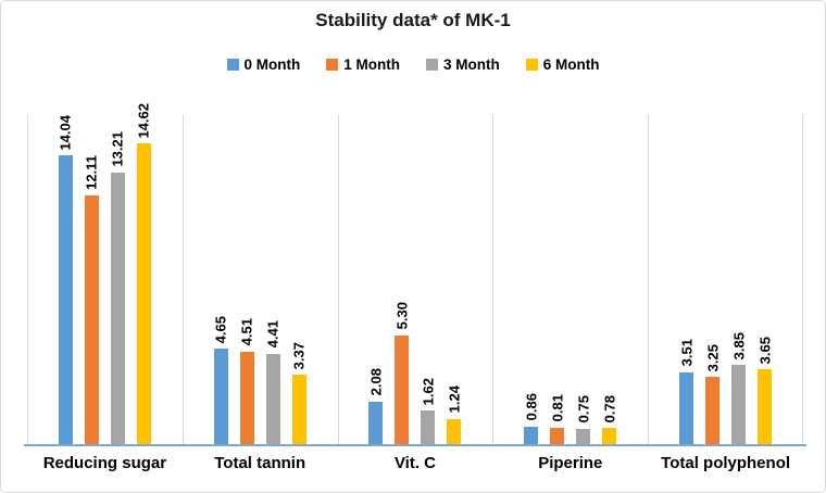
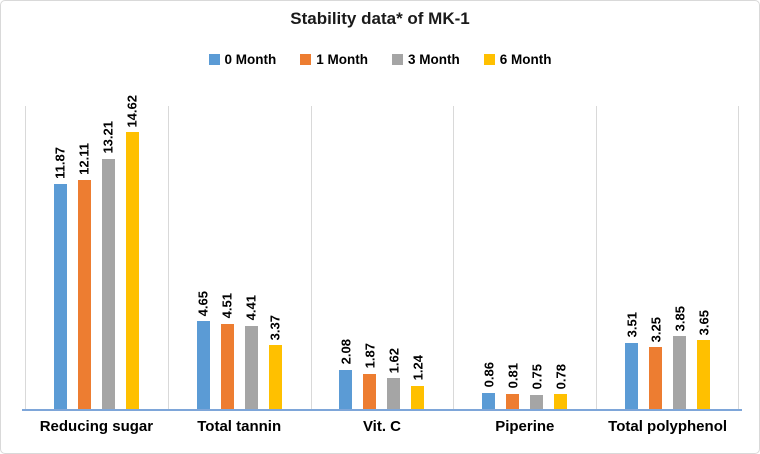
0 Month/Reducing sugar: 14.04 -> 11.87
1 Month/Vit. C: 5.30 -> 1.87
